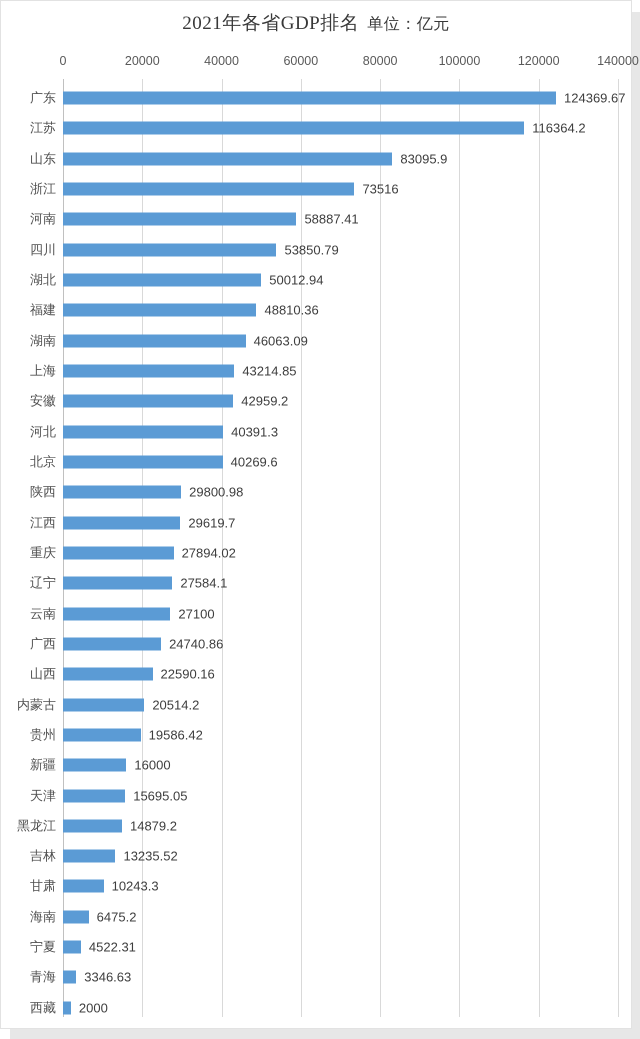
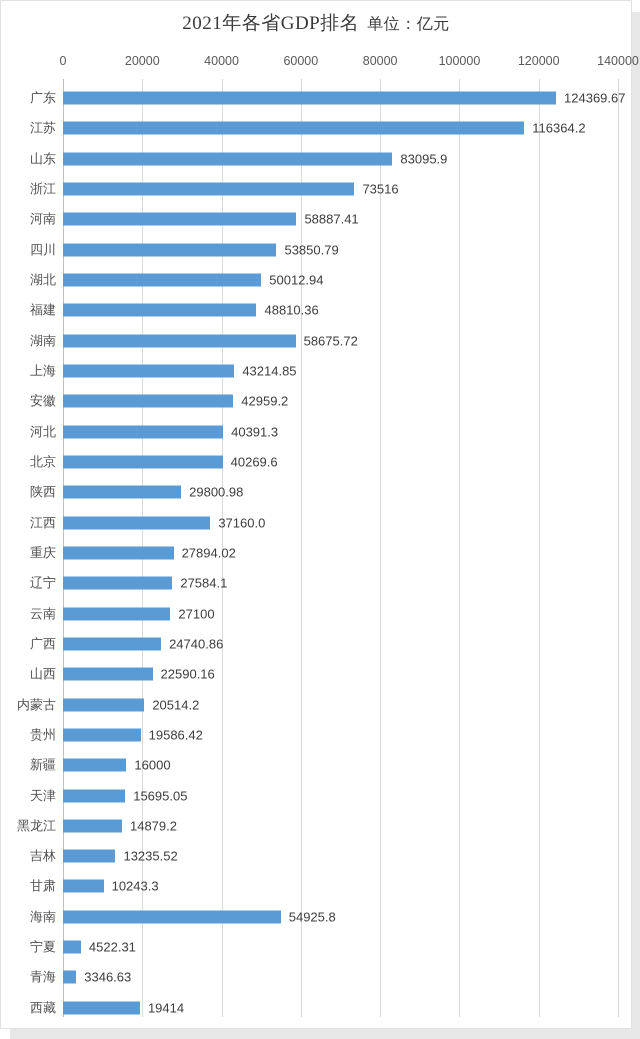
湖南: 46063.09 -> 58675.72
江西: 29619.7 -> 37160.0
海南: 6475.2 -> 54925.8
西藏: 2000 -> 19414
